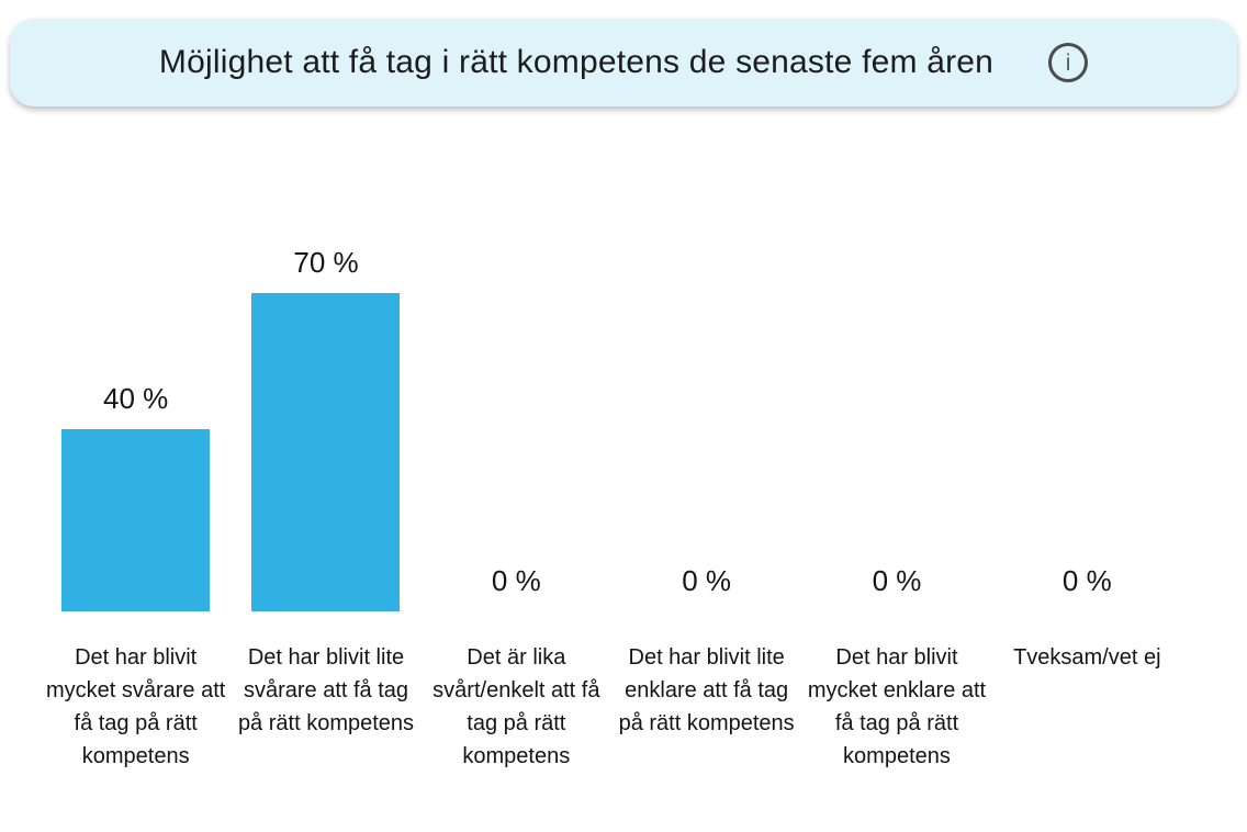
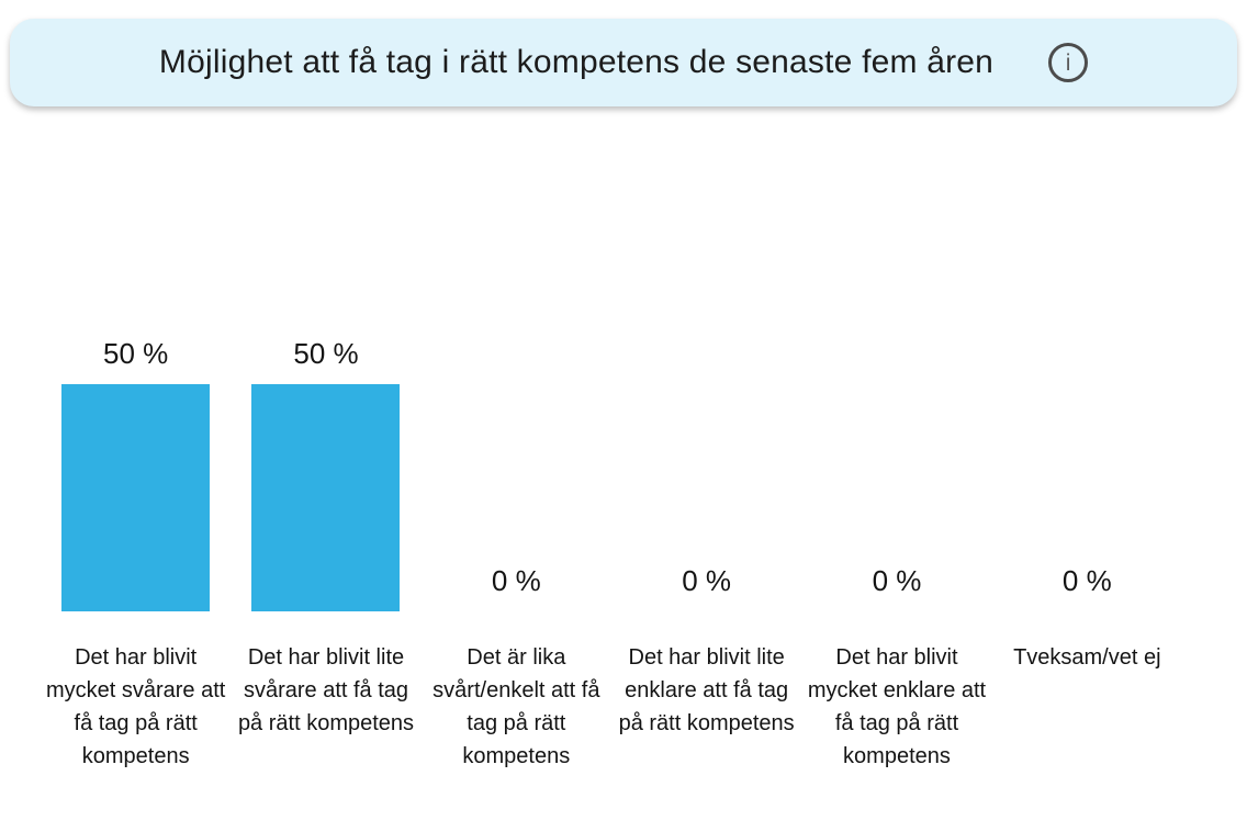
Det har blivit mycket svårare att få tag på rätt kompetens: 40 -> 50
Det har blivit lite svårare att få tag på rätt kompetens: 70 -> 50
